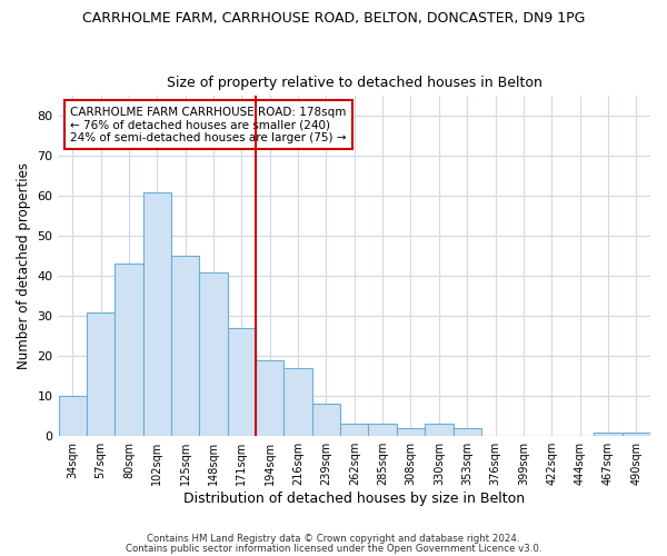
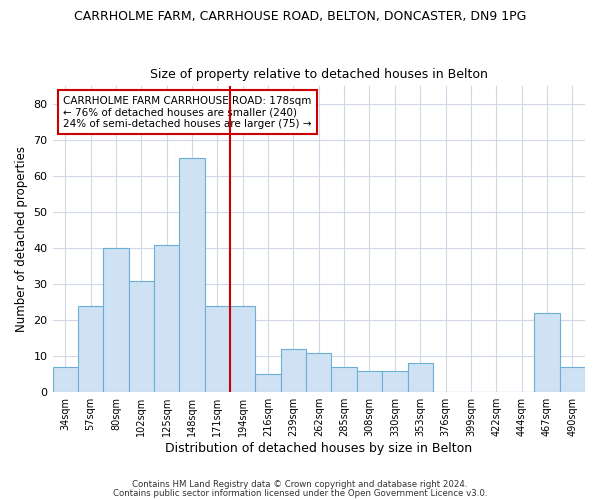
34sqm: 10 -> 7
57sqm: 31 -> 24
80sqm: 43 -> 40
102sqm: 61 -> 31
125sqm: 45 -> 41
148sqm: 41 -> 65
171sqm: 27 -> 24
194sqm: 19 -> 24
216sqm: 17 -> 5
239sqm: 8 -> 12
262sqm: 3 -> 11
285sqm: 3 -> 7
308sqm: 2 -> 6
330sqm: 3 -> 6
353sqm: 2 -> 8
467sqm: 1 -> 22
490sqm: 1 -> 7
